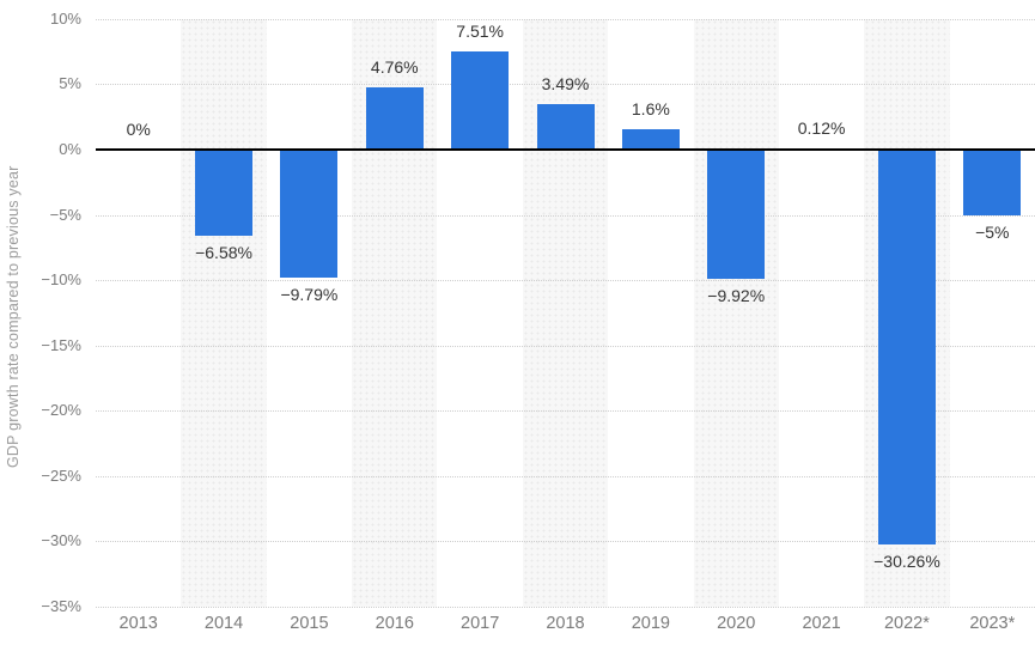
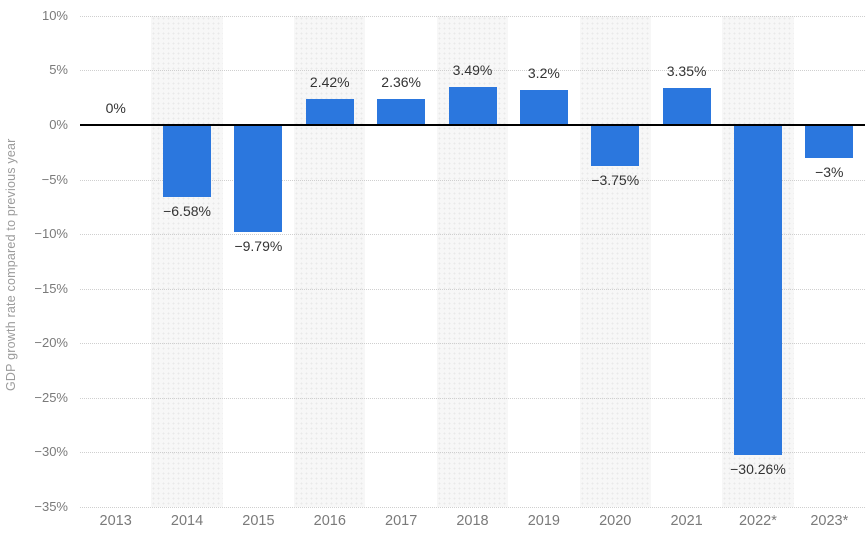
2016: 4.76% -> 2.42%
2017: 7.51% -> 2.36%
2019: 1.6% -> 3.2%
2020: −9.92% -> −3.75%
2021: 0.12% -> 3.35%
2023*: −5% -> −3%
